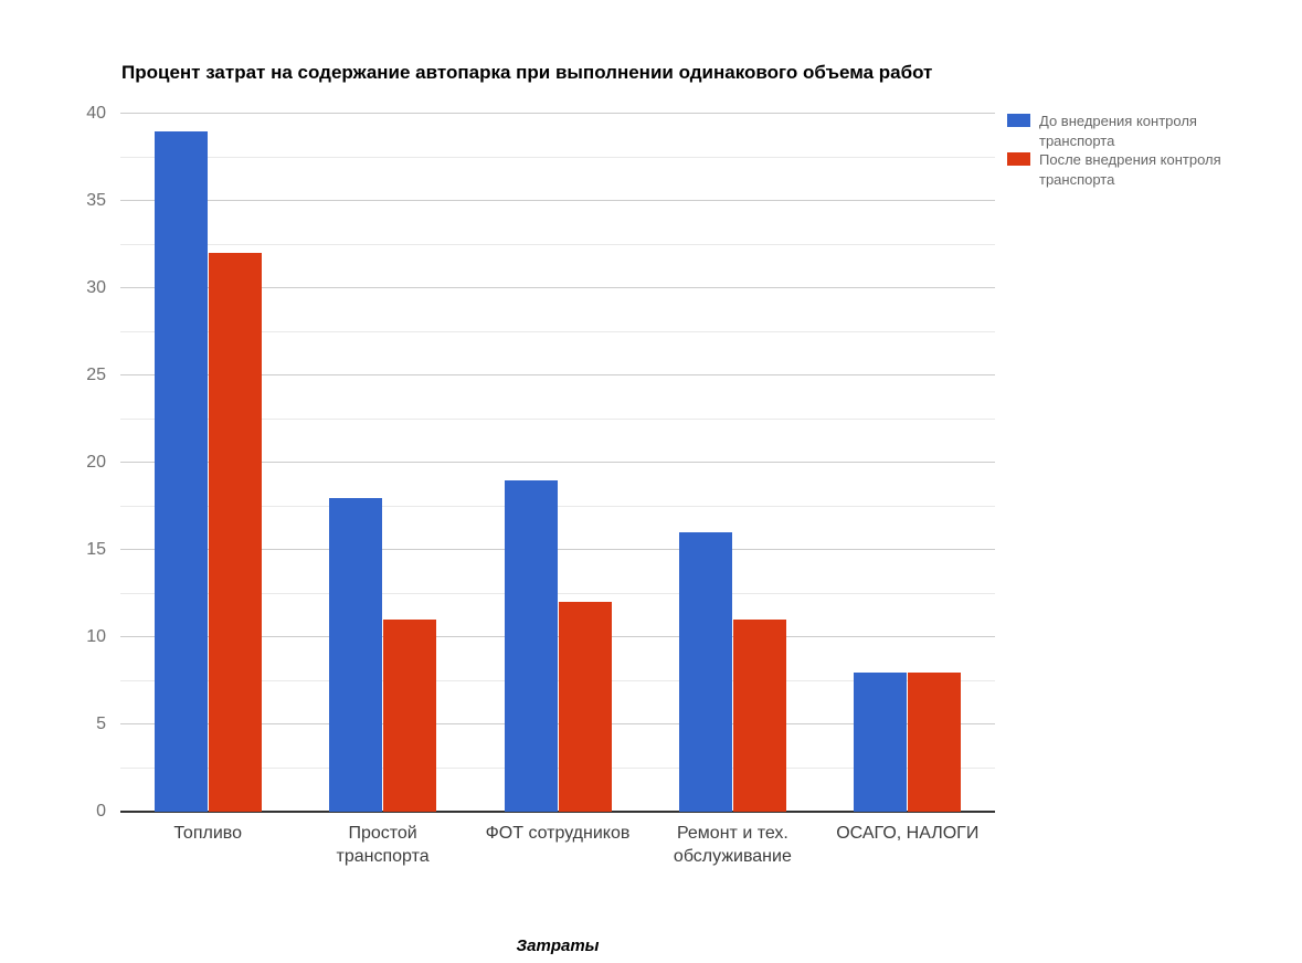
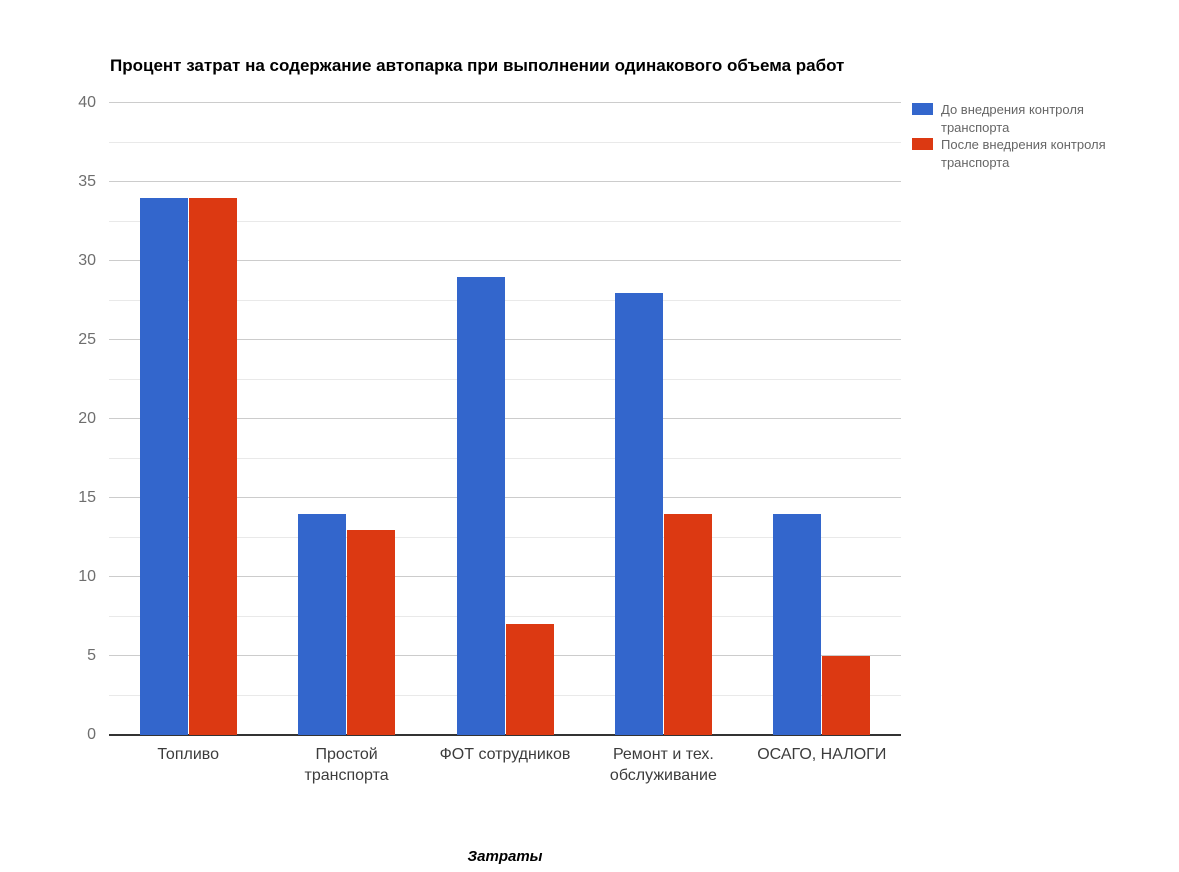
До внедрения контроля транспорта/Топливо: 39 -> 34
После внедрения контроля транспорта/Топливо: 32 -> 34
До внедрения контроля транспорта/Простой транспорта: 18 -> 14
После внедрения контроля транспорта/Простой транспорта: 11 -> 13
До внедрения контроля транспорта/ФОТ сотрудников: 19 -> 29
После внедрения контроля транспорта/ФОТ сотрудников: 12 -> 7
До внедрения контроля транспорта/Ремонт и тех. обслуживание: 16 -> 28
После внедрения контроля транспорта/Ремонт и тех. обслуживание: 11 -> 14
До внедрения контроля транспорта/ОСАГО, НАЛОГИ: 8 -> 14
После внедрения контроля транспорта/ОСАГО, НАЛОГИ: 8 -> 5
